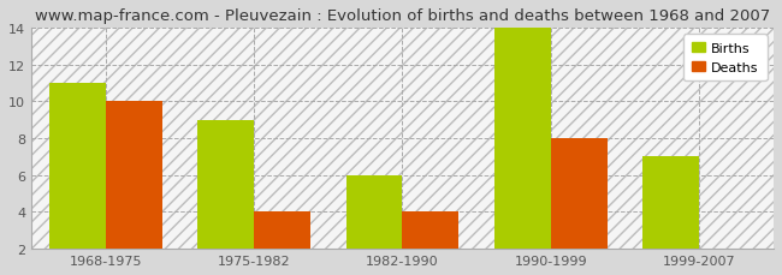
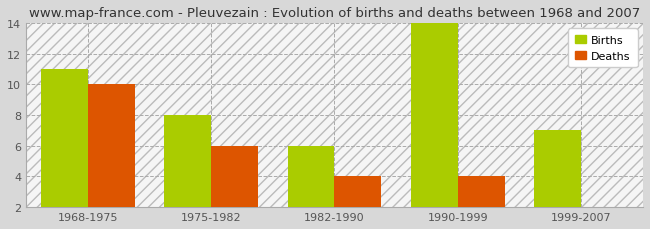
Births/1975-1982: 9 -> 8
Deaths/1975-1982: 4 -> 6
Deaths/1990-1999: 8 -> 4
